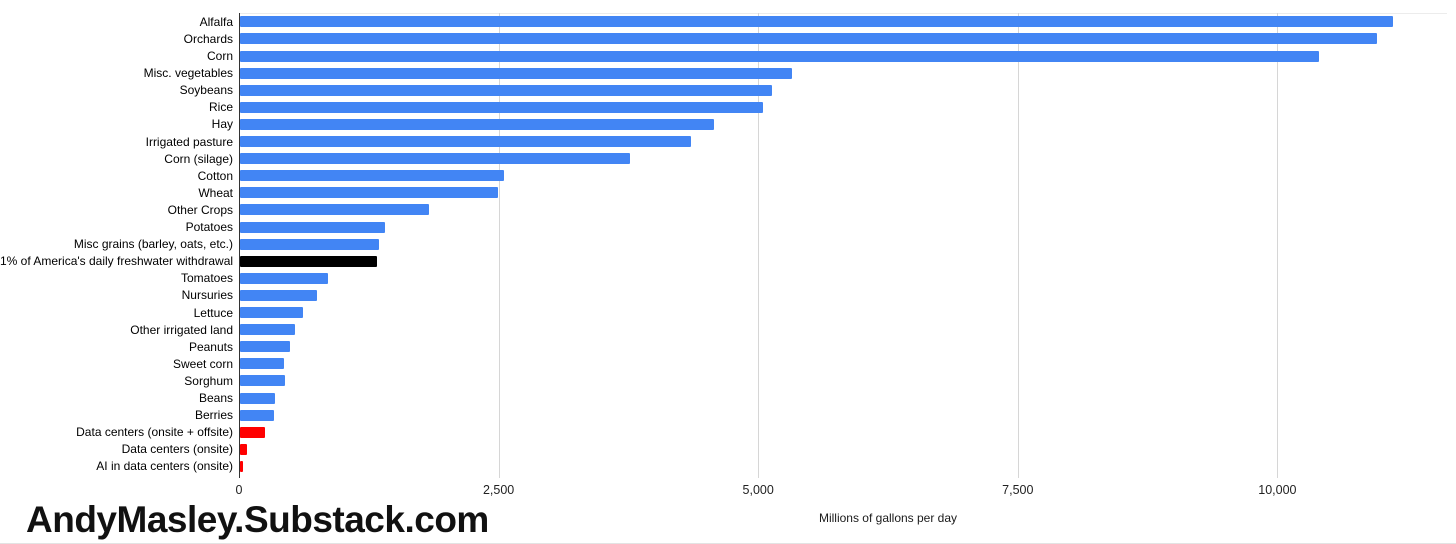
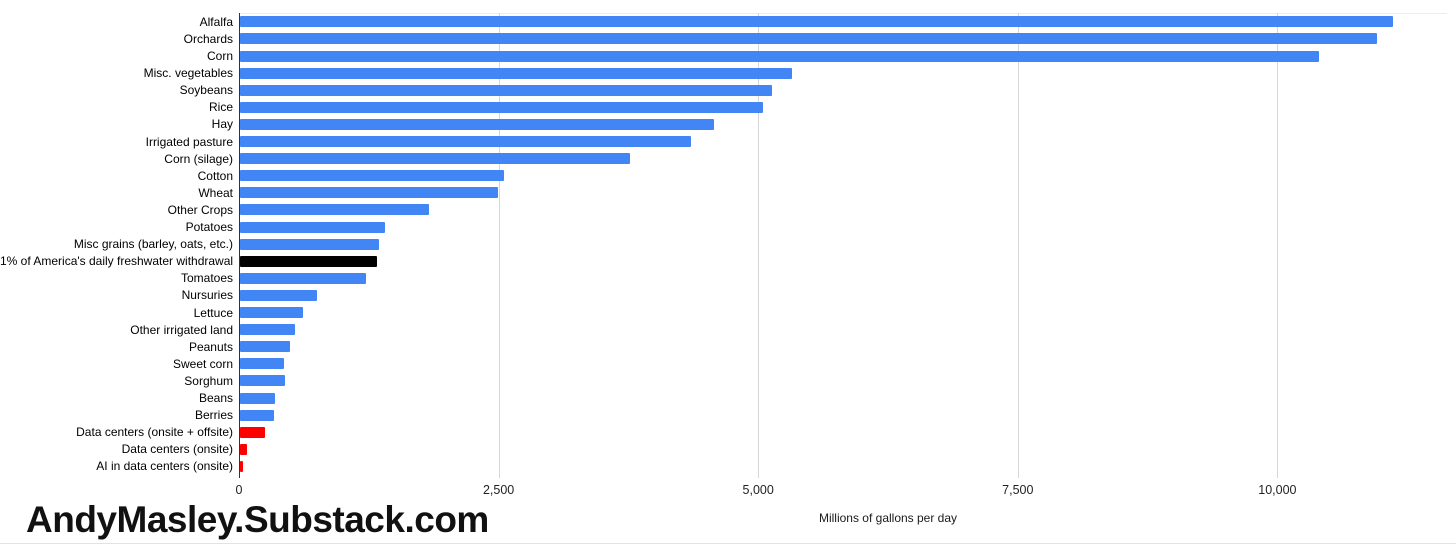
Tomatoes: 840 -> 1210
